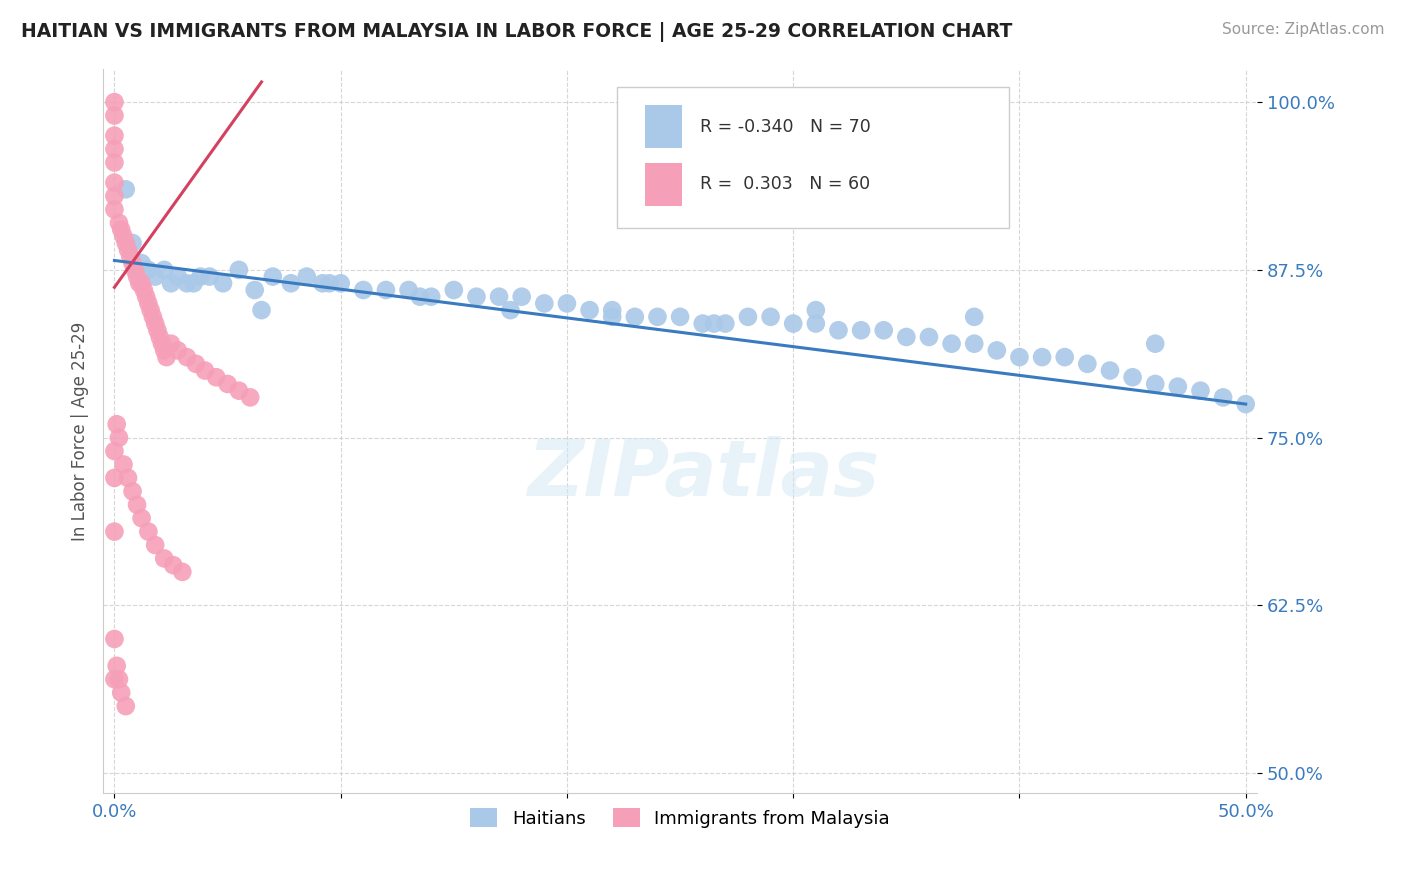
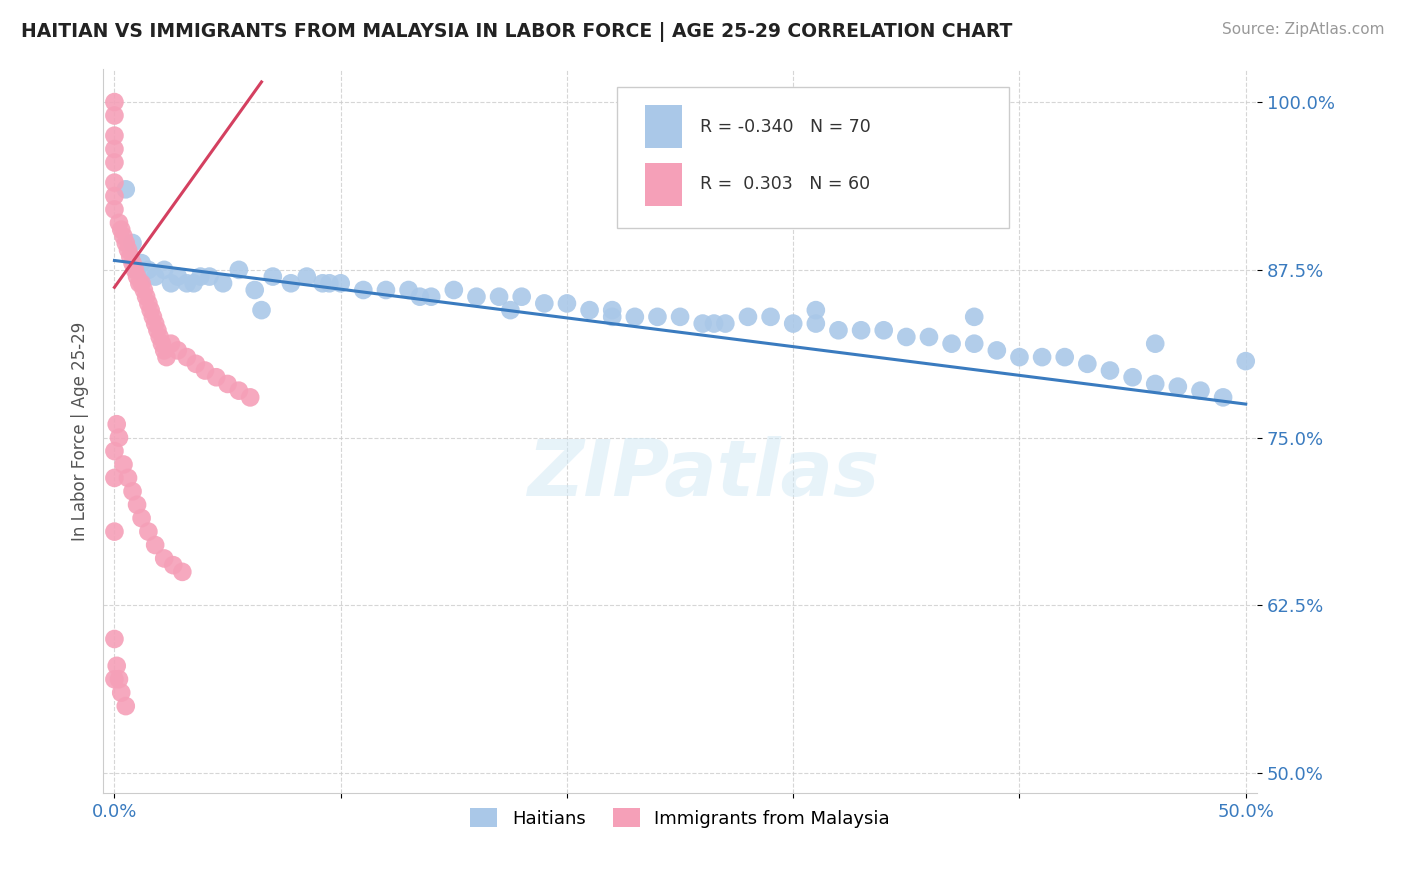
Haitians/50.0%: 77.5% -> 80.7%
